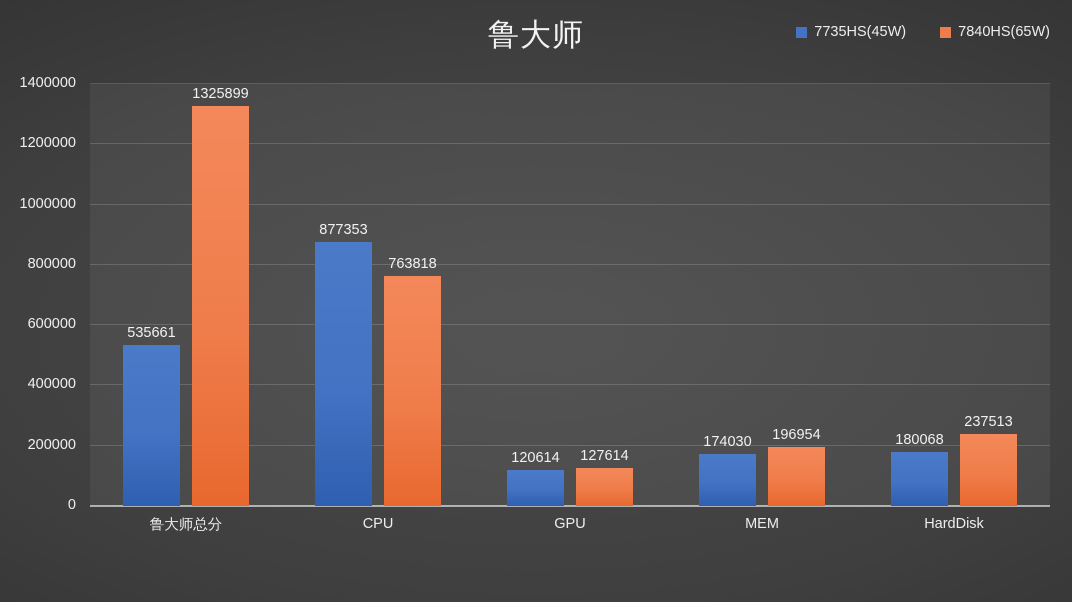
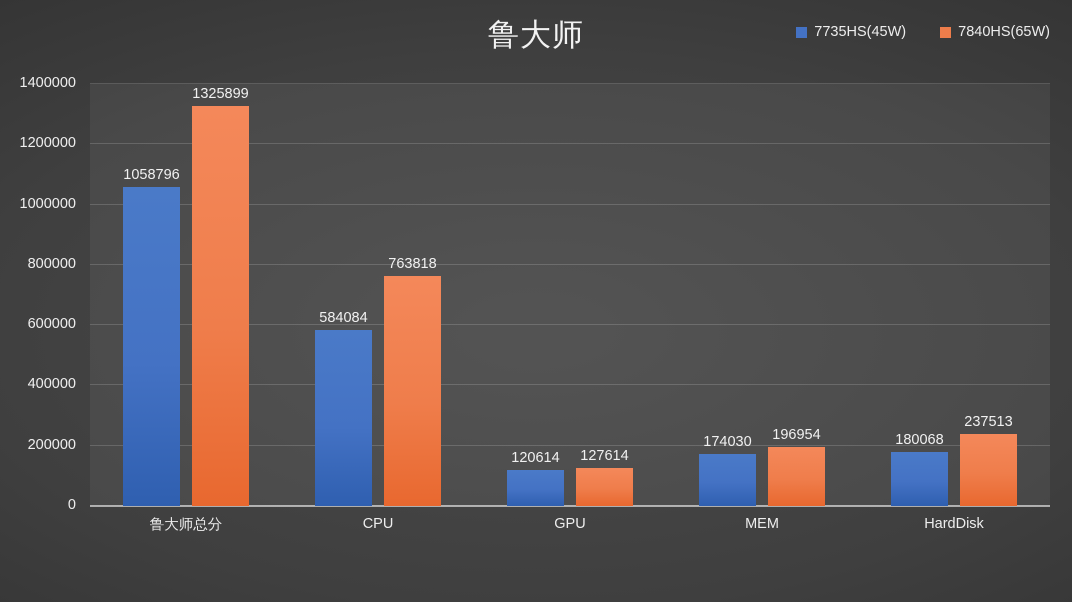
7735HS(45W)/鲁大师总分: 535661 -> 1058796
7735HS(45W)/CPU: 877353 -> 584084
